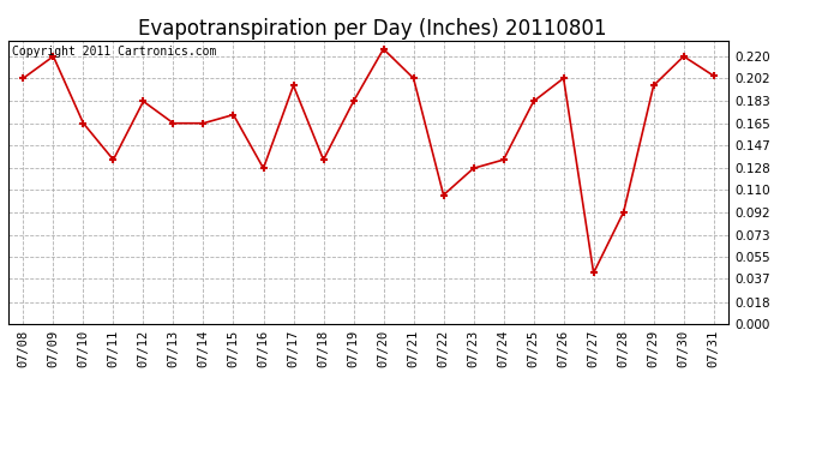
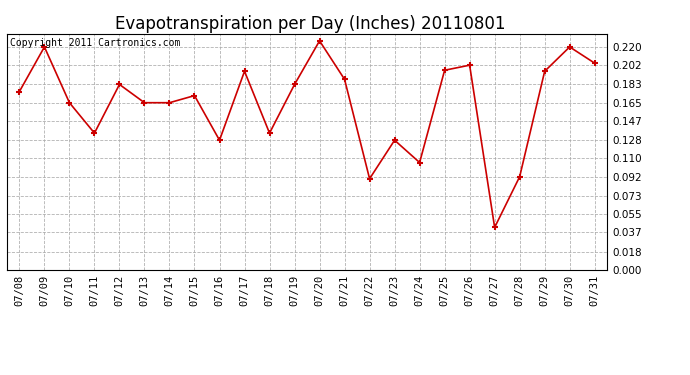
07/08: 0.202 -> 0.176
07/21: 0.202 -> 0.188
07/22: 0.106 -> 0.090
07/24: 0.135 -> 0.106
07/25: 0.183 -> 0.197
